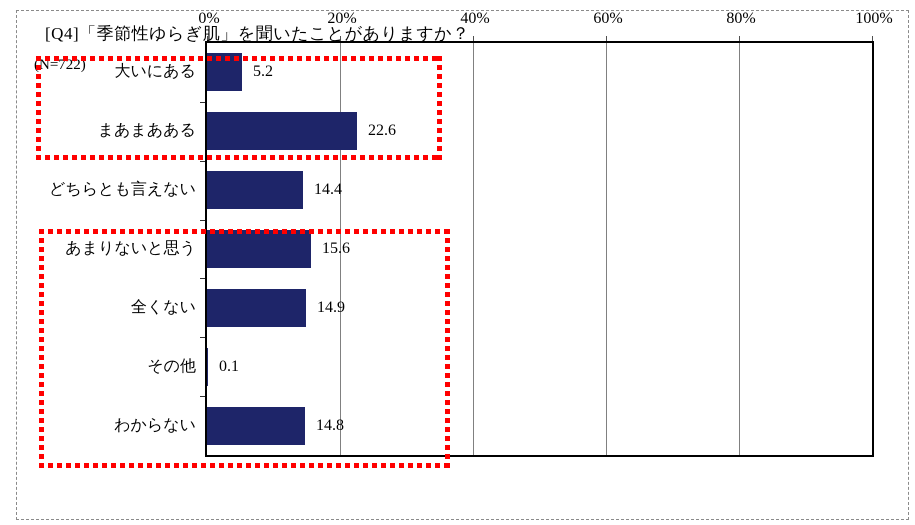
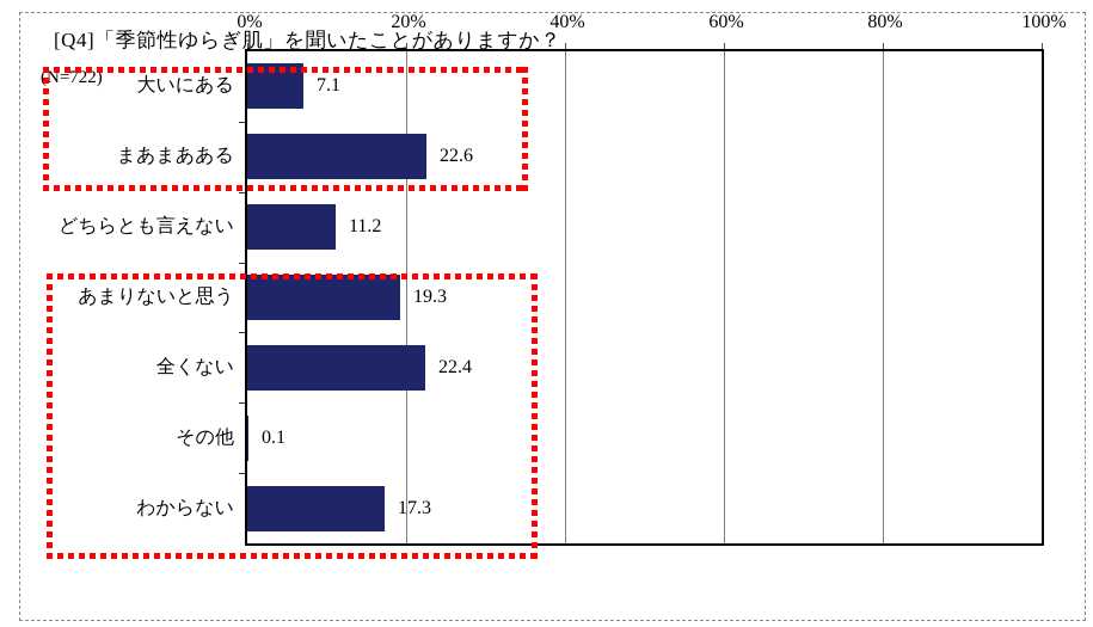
大いにある: 5.2 -> 7.1
どちらとも言えない: 14.4 -> 11.2
あまりないと思う: 15.6 -> 19.3
全くない: 14.9 -> 22.4
わからない: 14.8 -> 17.3
